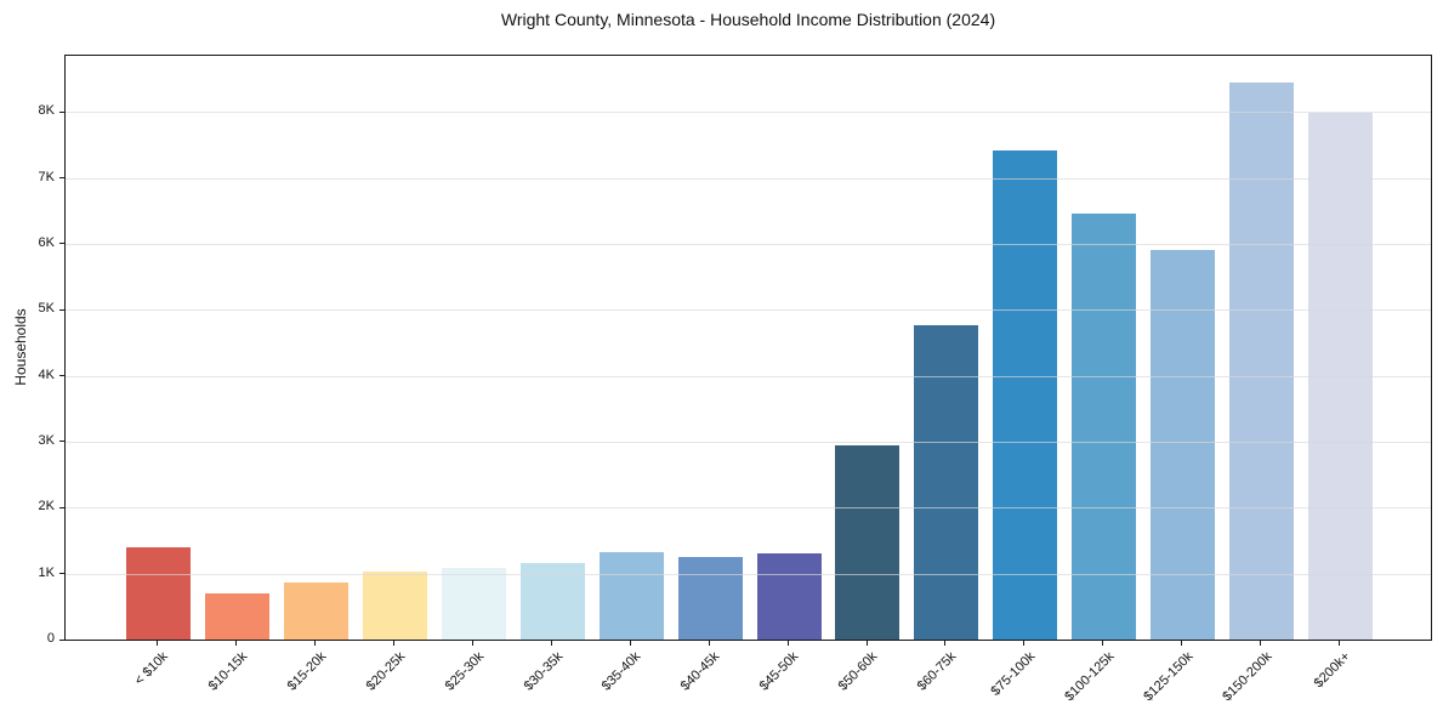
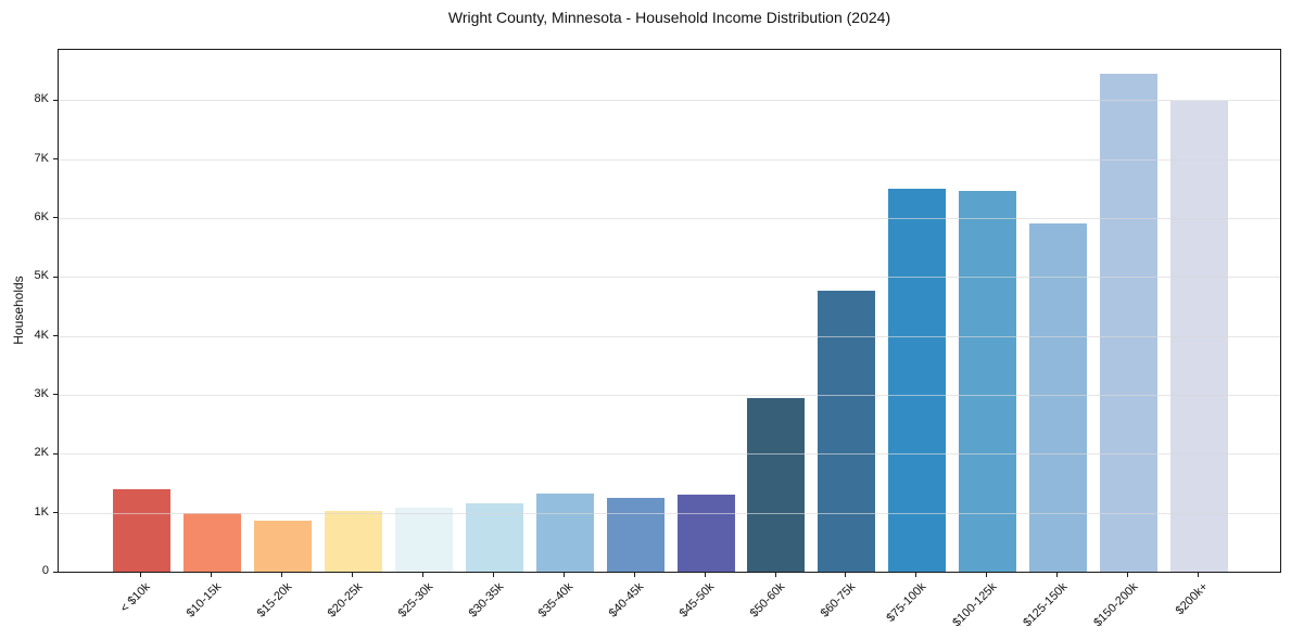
$10-15k: 0.7K -> 1.0K
$75-100k: 7.4K -> 6.5K
